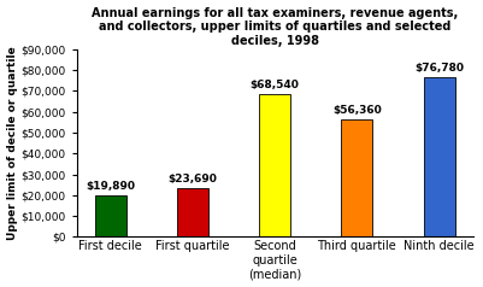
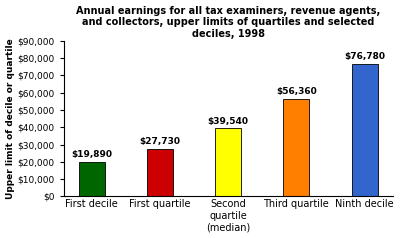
First quartile: $23,690 -> $27,730
Second quartile (median): $68,540 -> $39,540
